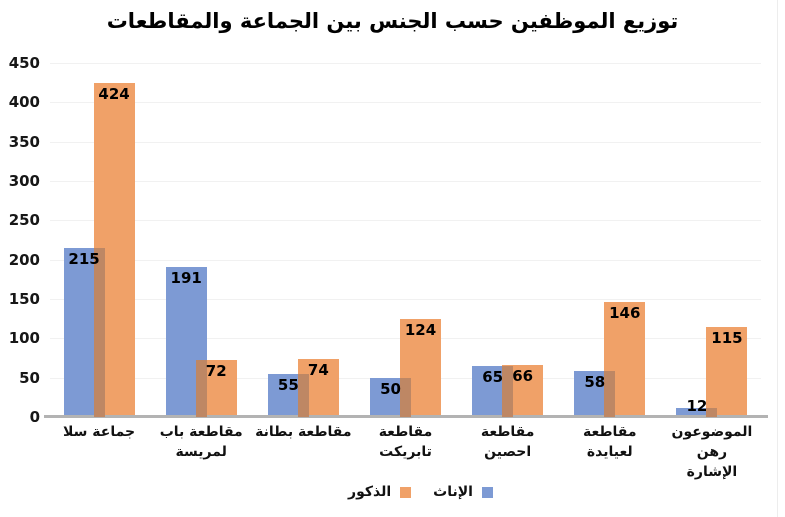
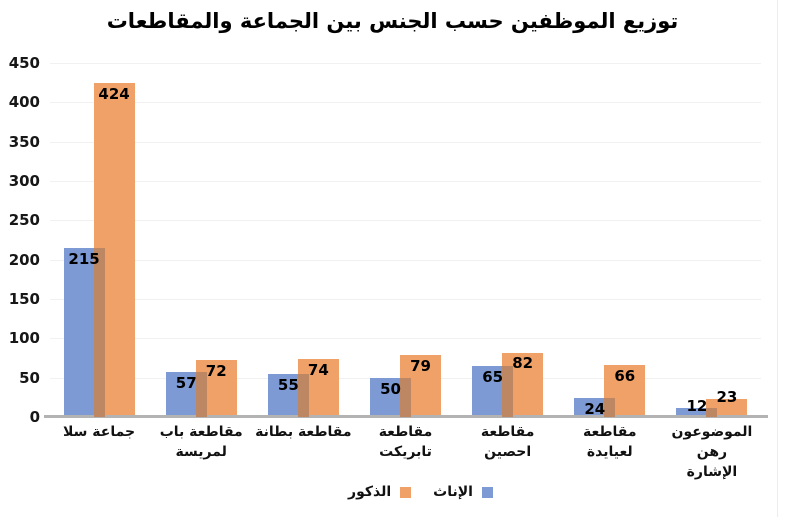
الإناث/مقاطعة باب لمريسة: 191 -> 57
الذكور/مقاطعة تابريكت: 124 -> 79
الذكور/مقاطعة احصين: 66 -> 82
الإناث/مقاطعة لعيايدة: 58 -> 24
الذكور/مقاطعة لعيايدة: 146 -> 66
الذكور/الموضوعون رهن الإشارة: 115 -> 23
